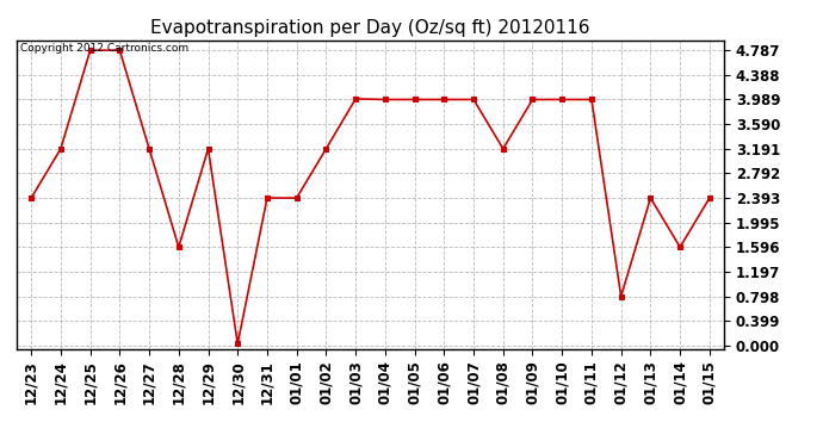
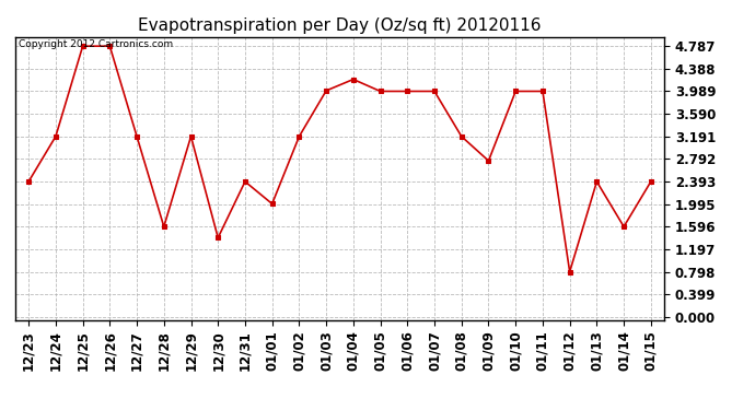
12/30: 0.03 -> 1.40
01/01: 2.39 -> 2.00
01/04: 3.99 -> 4.20
01/09: 3.99 -> 2.76
